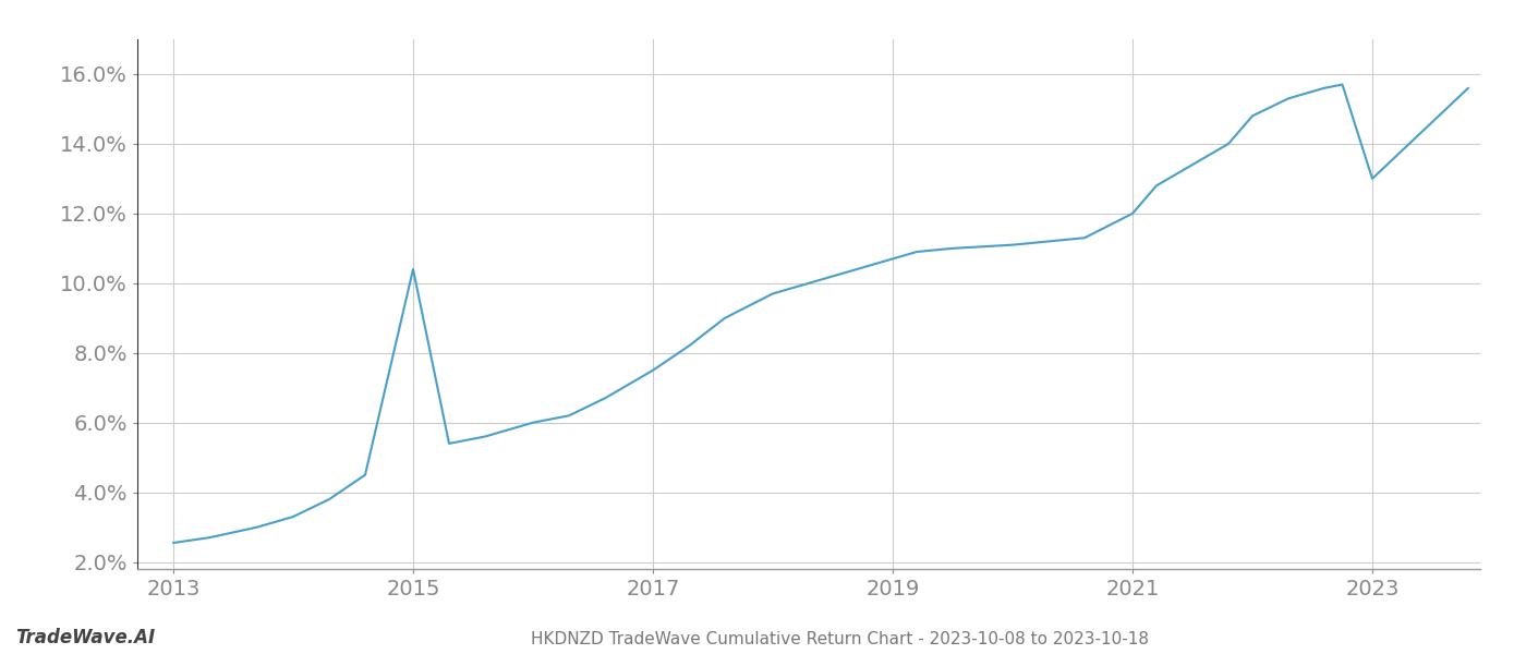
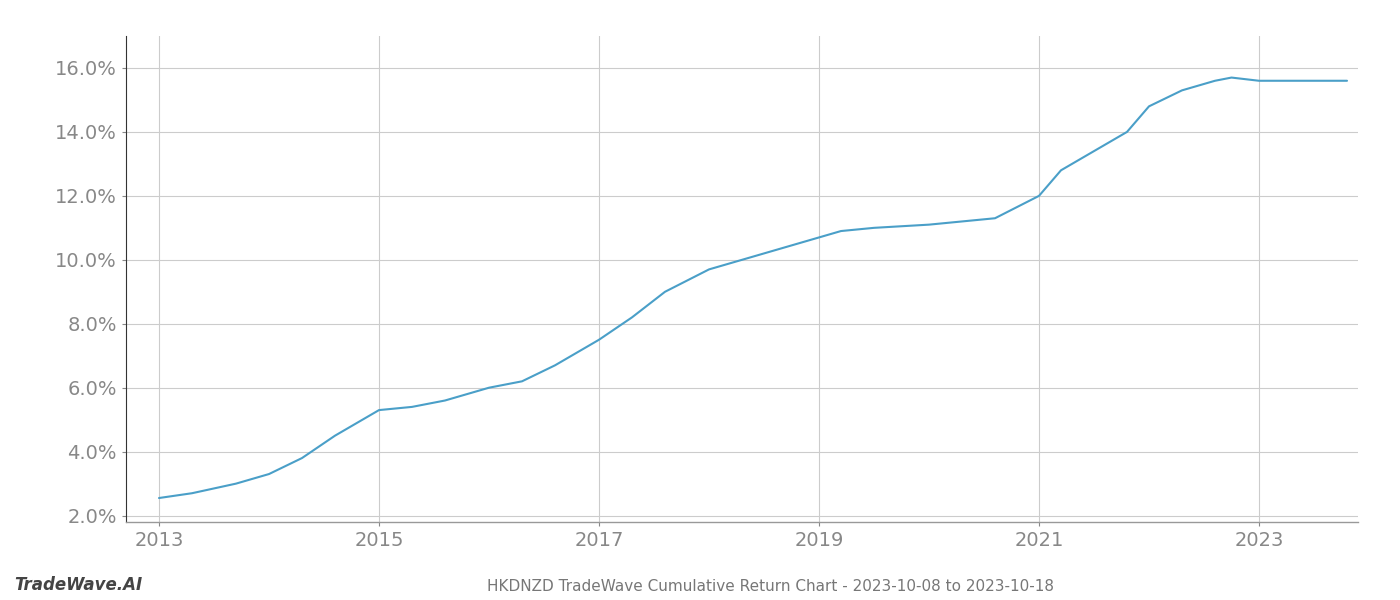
2015: 10.40% -> 5.30%
2023: 13.00% -> 15.60%
